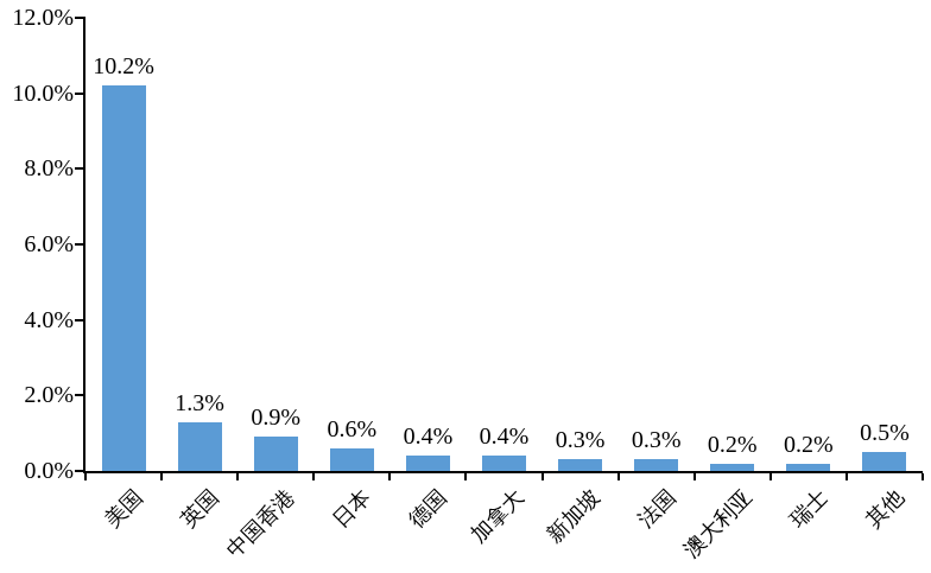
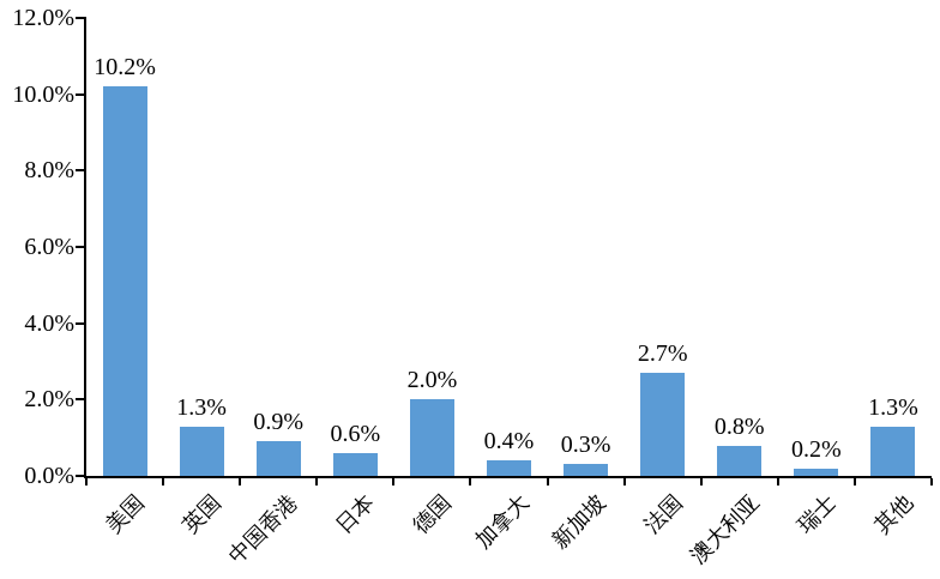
德国: 0.4% -> 2.0%
法国: 0.3% -> 2.7%
澳大利亚: 0.2% -> 0.8%
其他: 0.5% -> 1.3%
